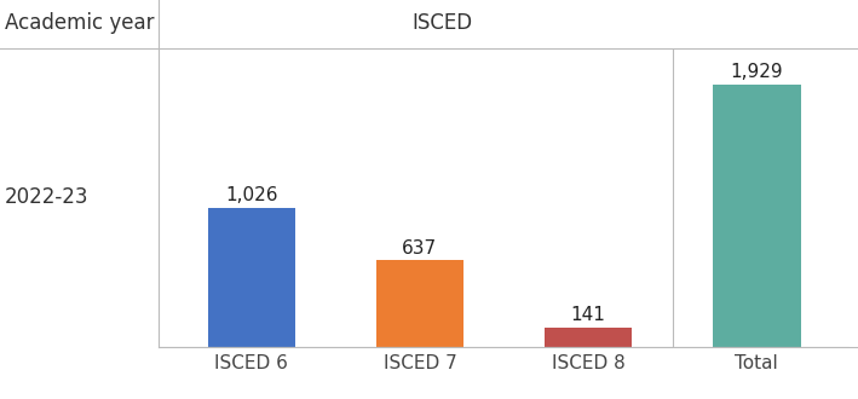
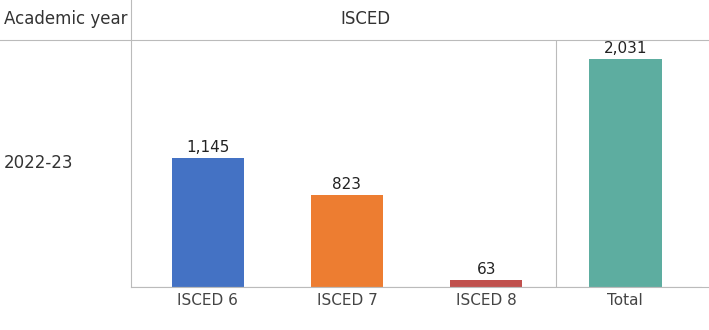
ISCED 6: 1,026 -> 1,145
ISCED 7: 637 -> 823
ISCED 8: 141 -> 63
Total: 1,929 -> 2,031
